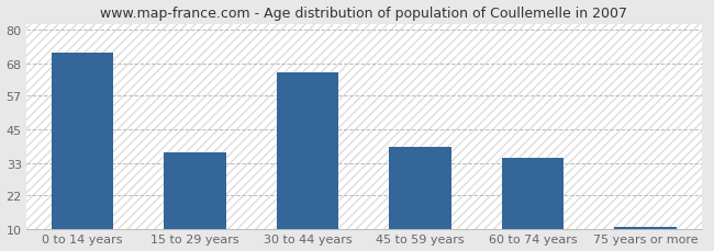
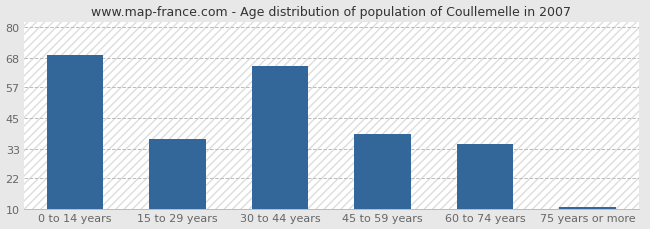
0 to 14 years: 72 -> 69
